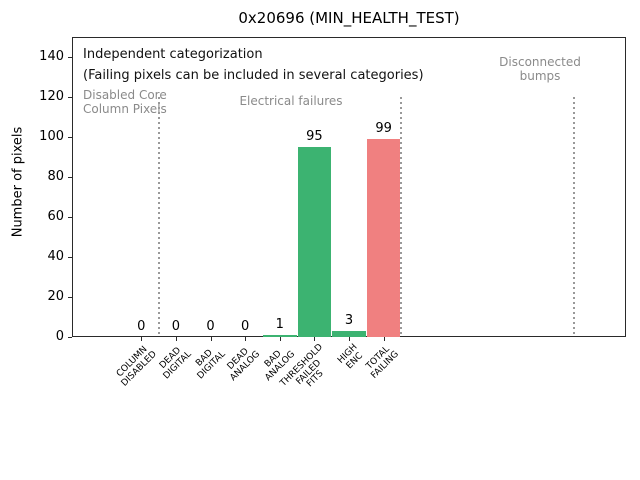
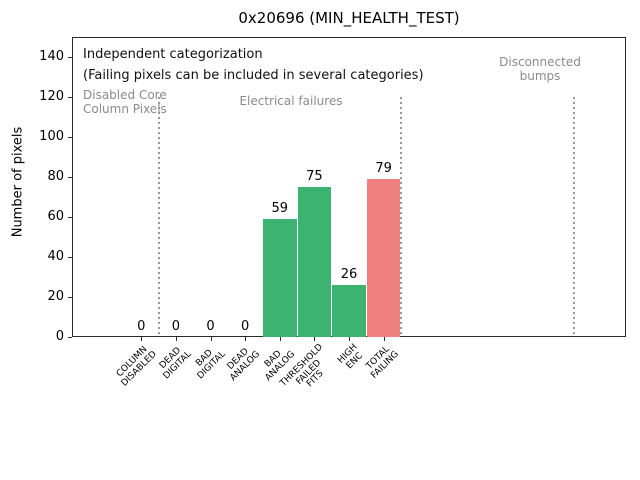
BAD ANALOG: 1 -> 59
THRESHOLD FAILED FITS: 95 -> 75
HIGH ENC: 3 -> 26
TOTAL FAILING: 99 -> 79
